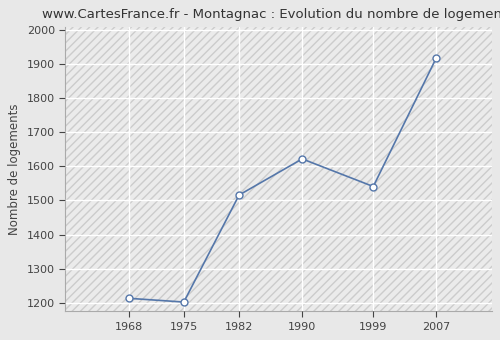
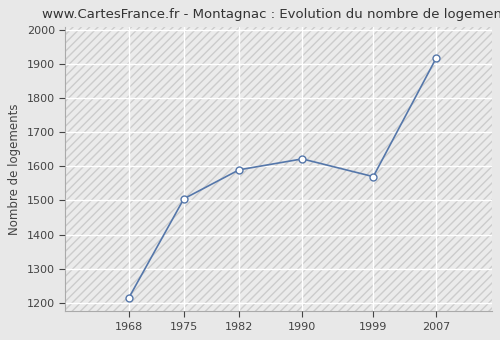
1975: 1202 -> 1505
1982: 1516 -> 1590
1999: 1541 -> 1570
